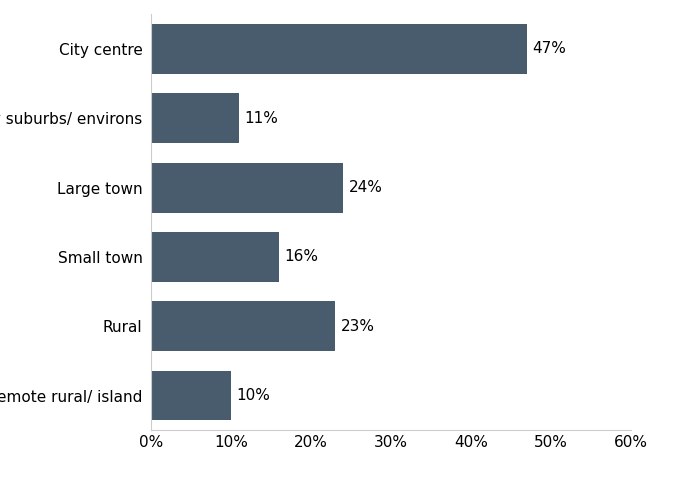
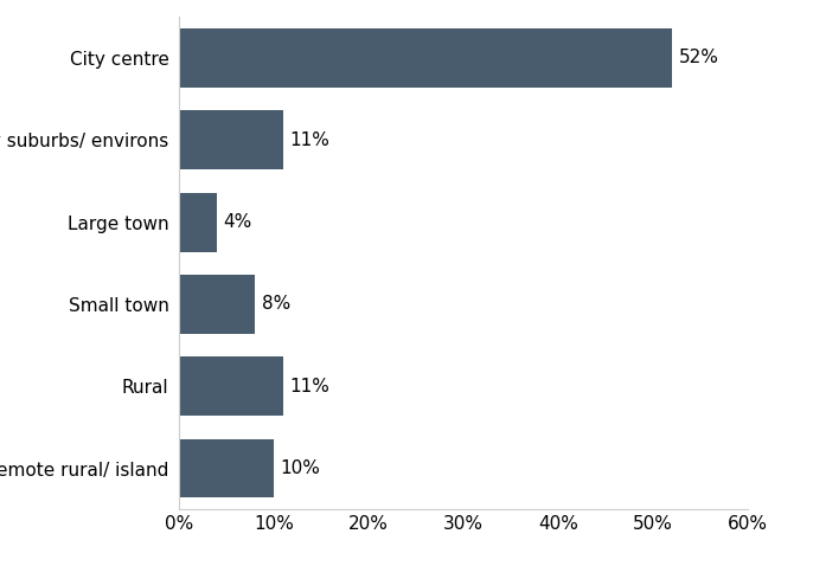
City centre: 47% -> 52%
Large town: 24% -> 4%
Small town: 16% -> 8%
Rural: 23% -> 11%
